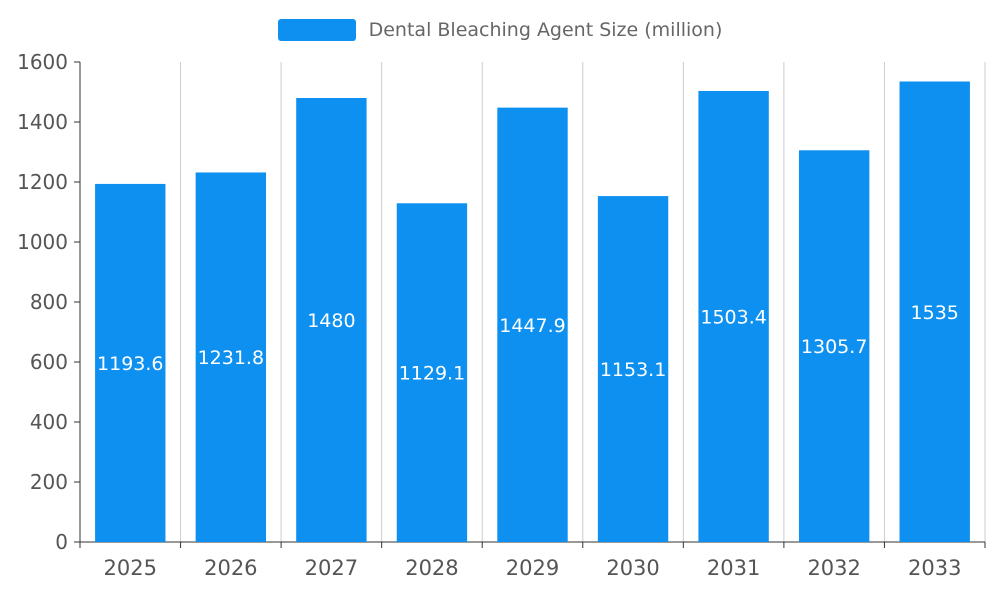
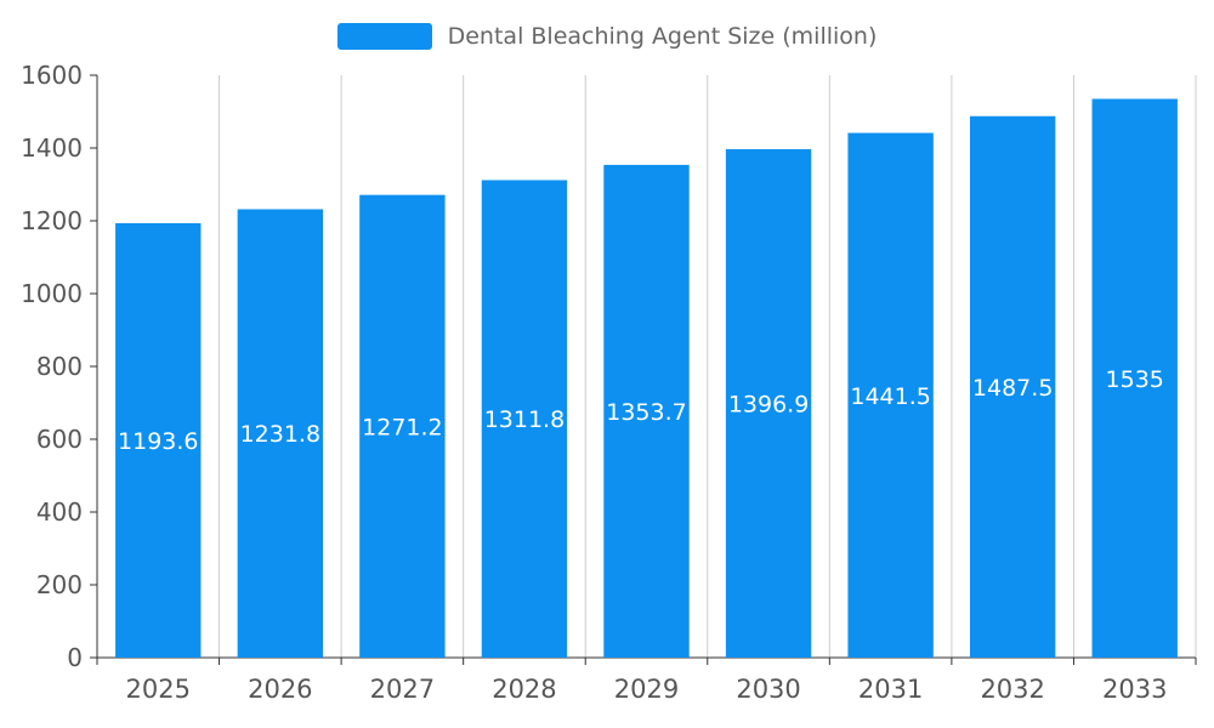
2027: 1480 -> 1271.2
2028: 1129.1 -> 1311.8
2029: 1447.9 -> 1353.7
2030: 1153.1 -> 1396.9
2031: 1503.4 -> 1441.5
2032: 1305.7 -> 1487.5
